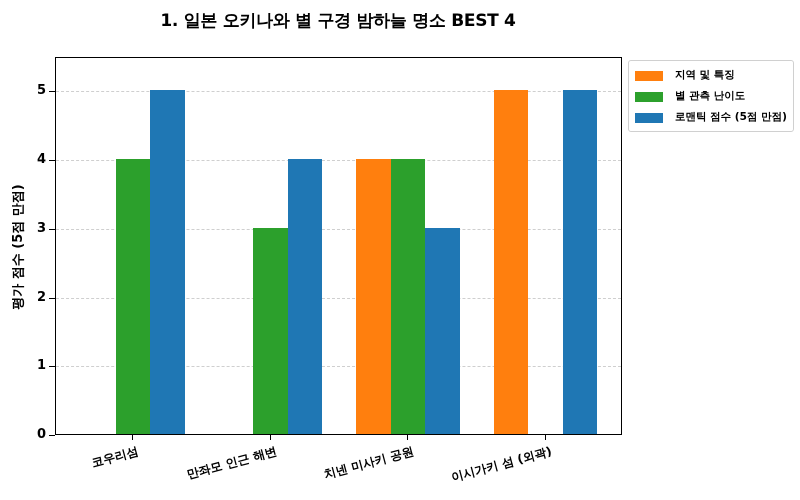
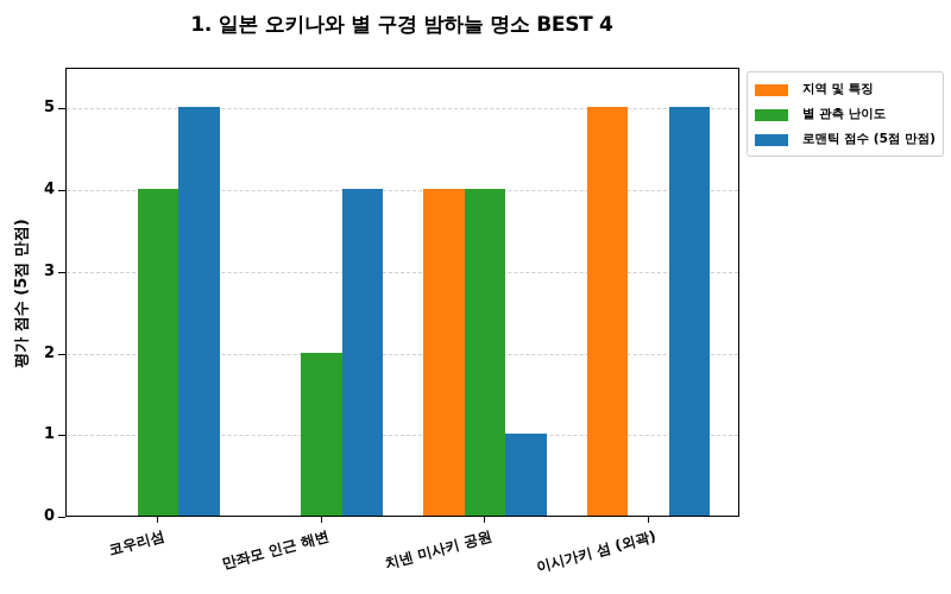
별 관측 난이도/만좌모 인근 해변: 3 -> 2
로맨틱 점수 (5점 만점)/치넨 미사키 공원: 3 -> 1
